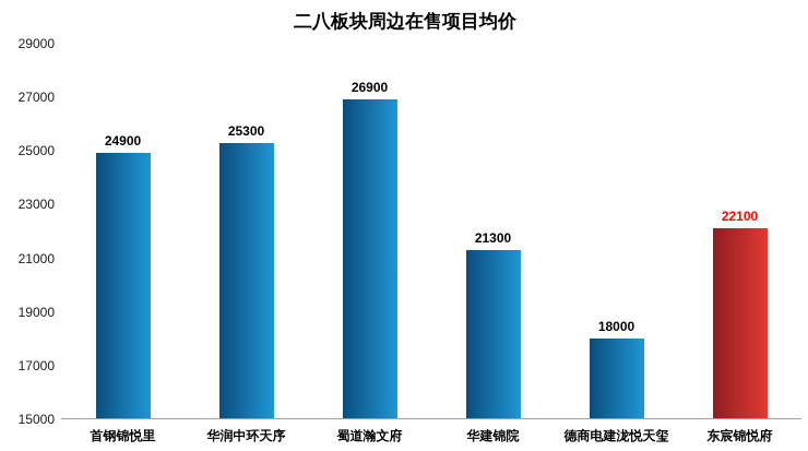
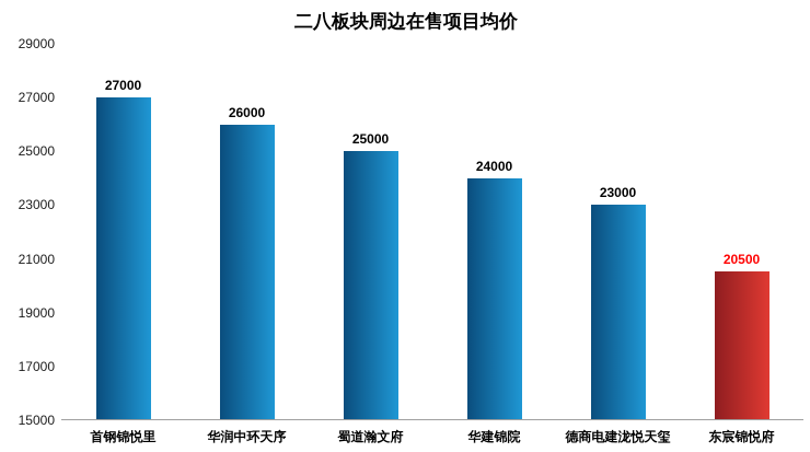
首钢锦悦里: 24900 -> 27000
华润中环天序: 25300 -> 26000
蜀道瀚文府: 26900 -> 25000
华建锦院: 21300 -> 24000
德商电建泷悦天玺: 18000 -> 23000
东宸锦悦府: 22100 -> 20500
